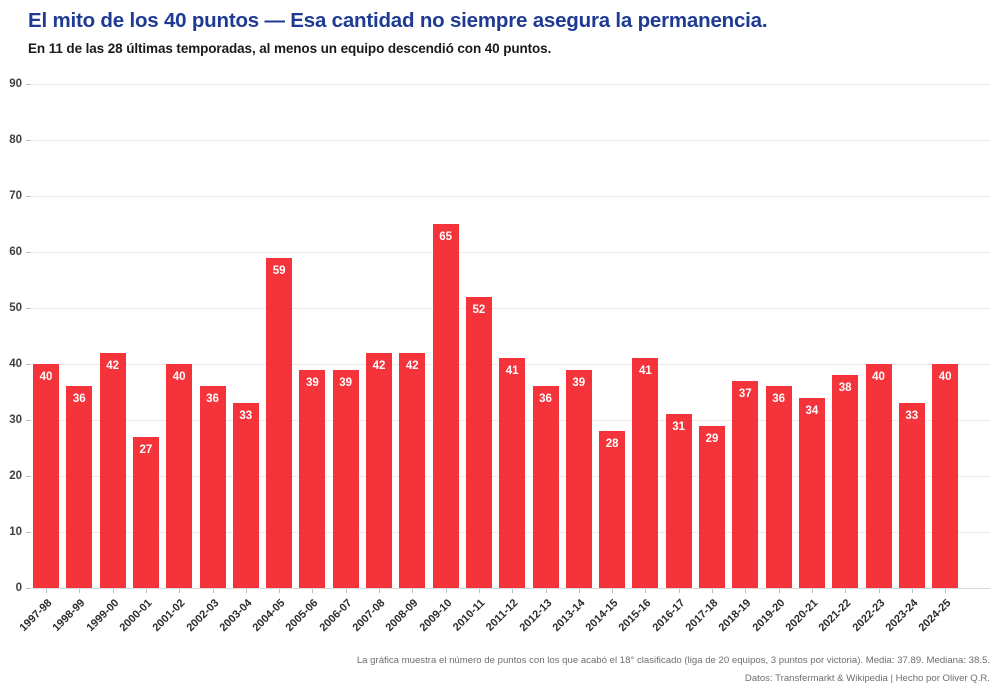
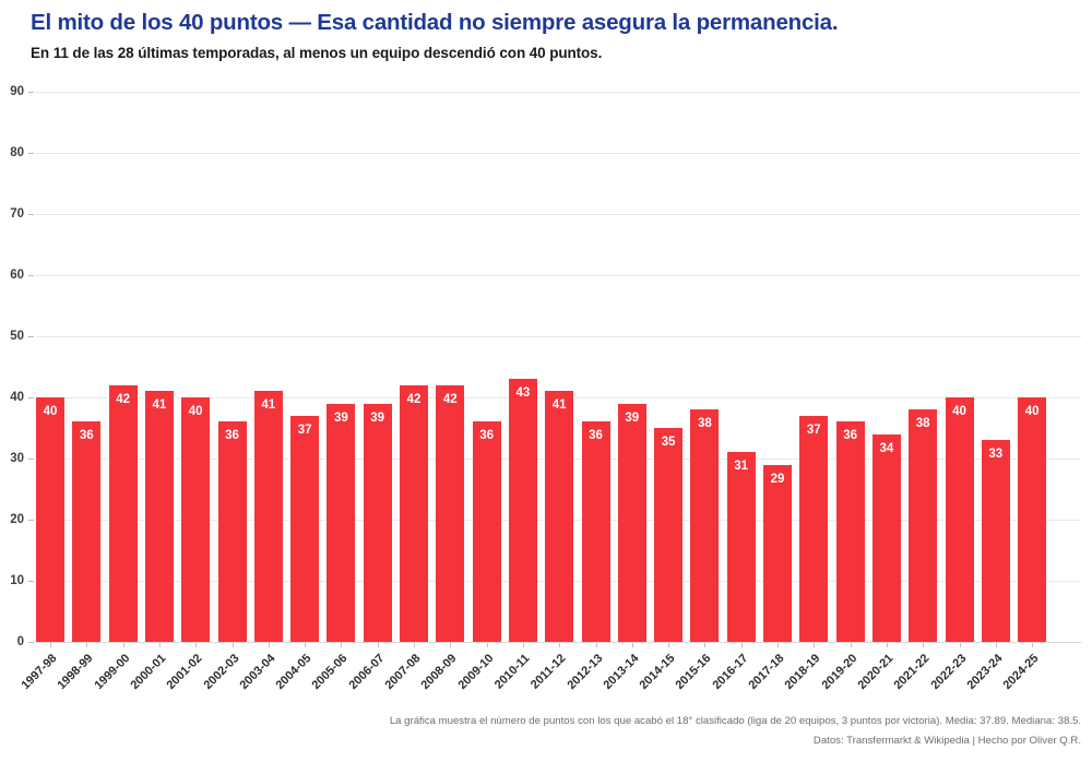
2000-01: 27 -> 41
2003-04: 33 -> 41
2004-05: 59 -> 37
2009-10: 65 -> 36
2010-11: 52 -> 43
2014-15: 28 -> 35
2015-16: 41 -> 38
